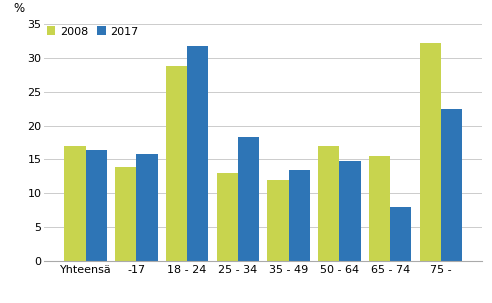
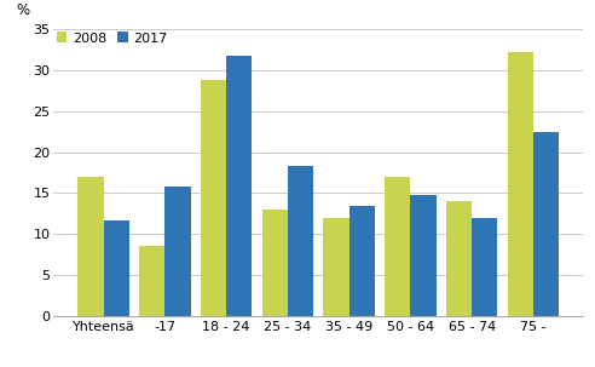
2017/Yhteensä: 16.4 -> 11.6
2008/-17: 13.9 -> 8.6
2008/65 - 74: 15.5 -> 14.0
2017/65 - 74: 8.0 -> 12.0
